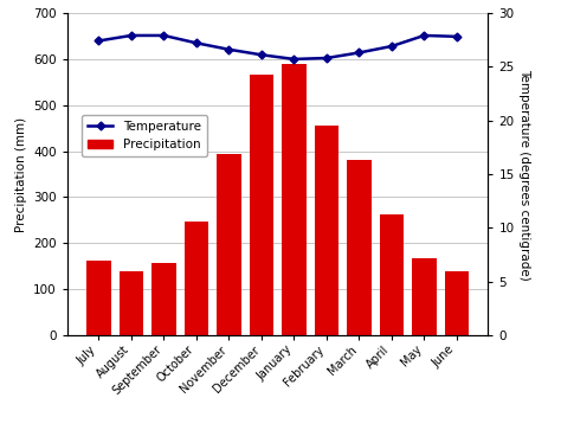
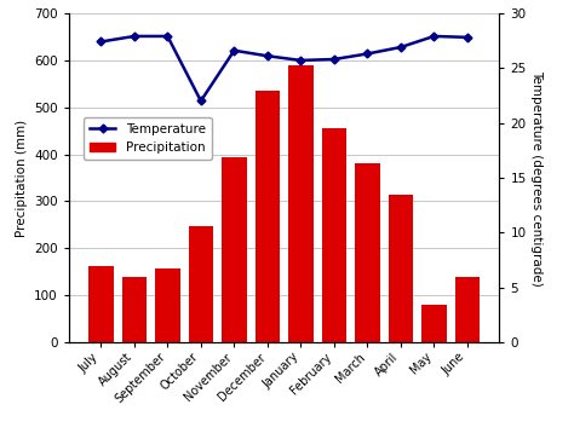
Temperature/October: 27.2 -> 22.0
Precipitation/December: 565 -> 535
Precipitation/April: 262 -> 315
Precipitation/May: 168 -> 80
